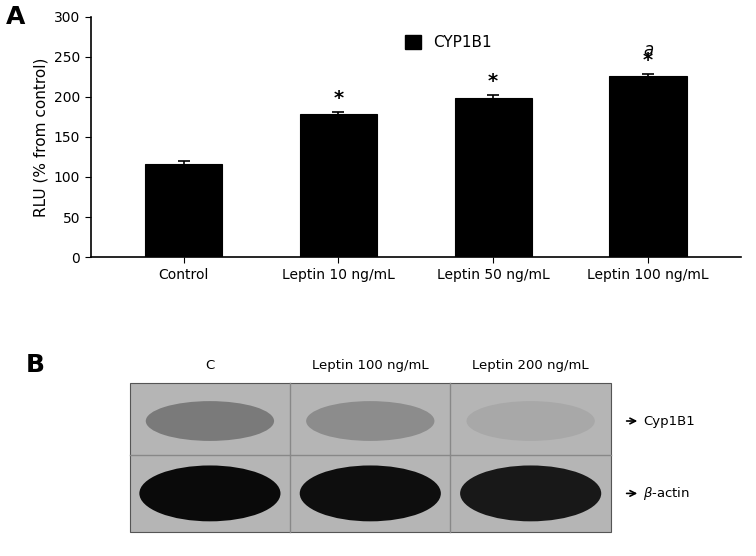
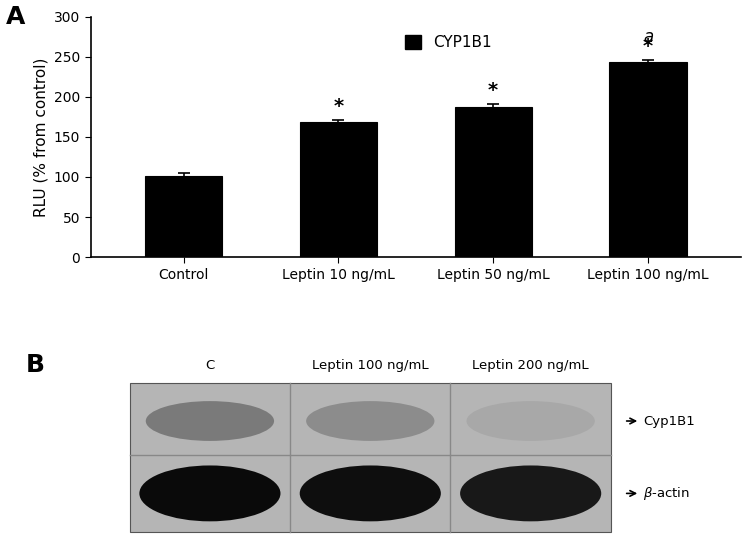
Control: 116 -> 101
Leptin 10 ng/mL: 178 -> 168
Leptin 50 ng/mL: 198 -> 187
Leptin 100 ng/mL: 226 -> 243
